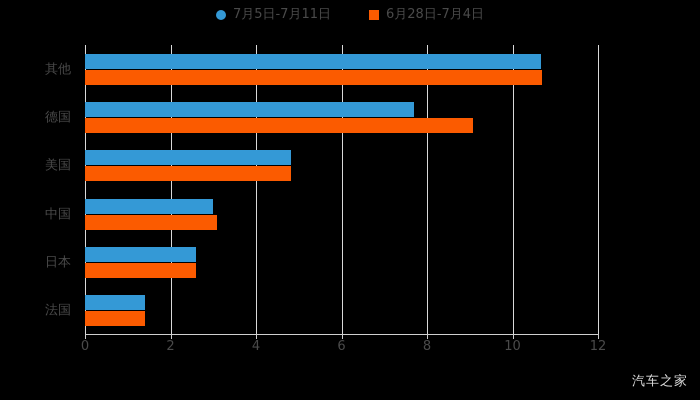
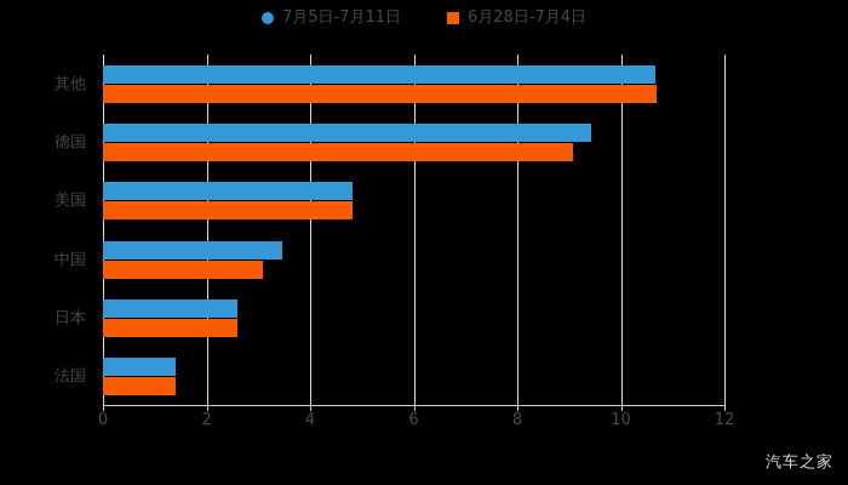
7月5日-7月11日/德国: 7.7 -> 9.4
7月5日-7月11日/中国: 3.0 -> 3.5
